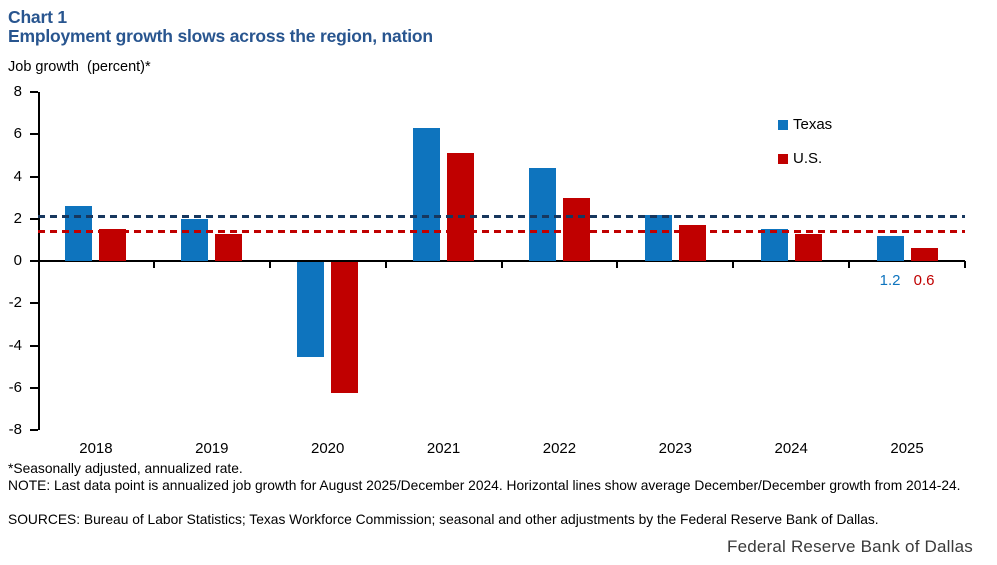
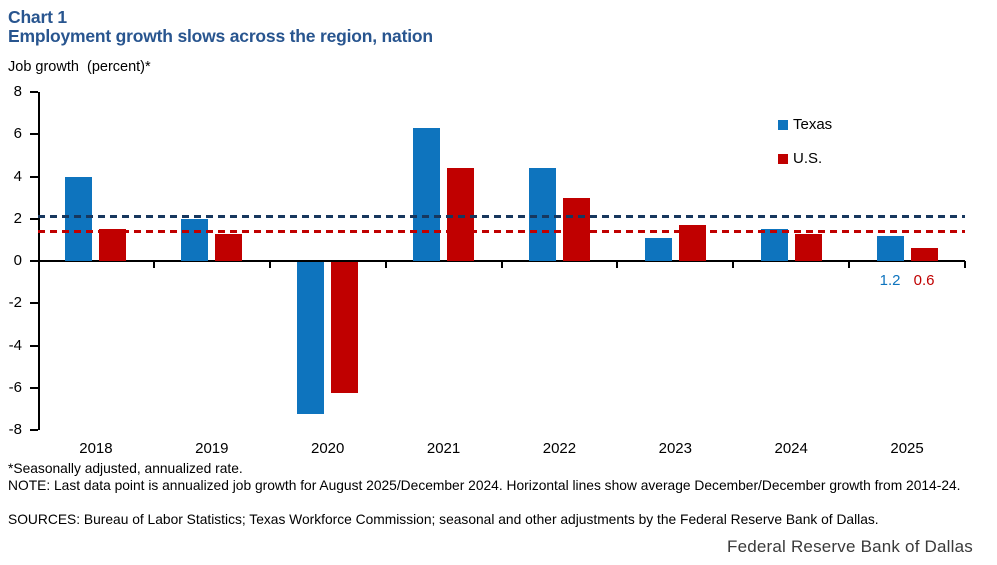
Texas/2018: 2.6 -> 4.0
Texas/2020: -4.5 -> -7.2
U.S./2021: 5.1 -> 4.4
Texas/2023: 2.2 -> 1.1
